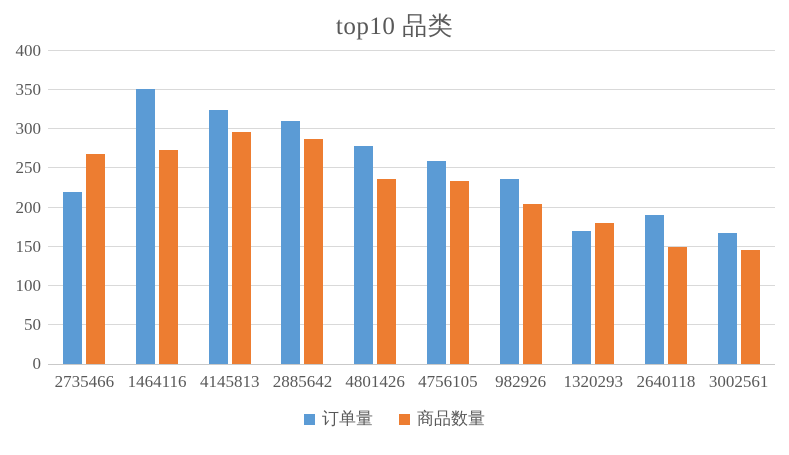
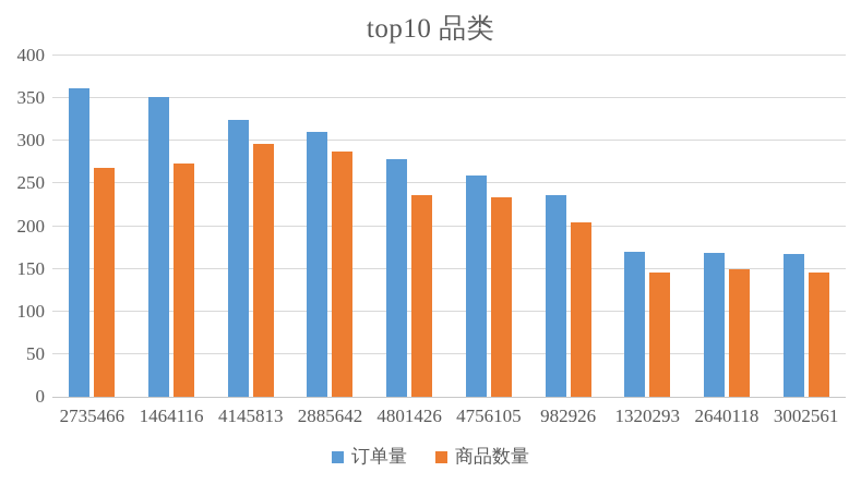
订单量/2735466: 220 -> 360
商品数量/1320293: 180 -> 150
订单量/2640118: 190 -> 170
